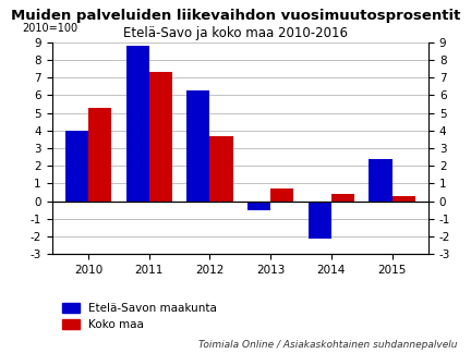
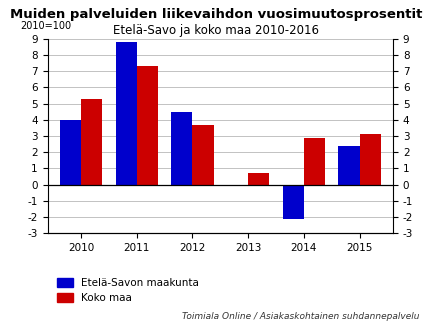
Etelä-Savon maakunta/2012: 6.3 -> 4.5
Etelä-Savon maakunta/2013: -0.5 -> -0.1
Koko maa/2014: 0.4 -> 2.9
Koko maa/2015: 0.3 -> 3.1
